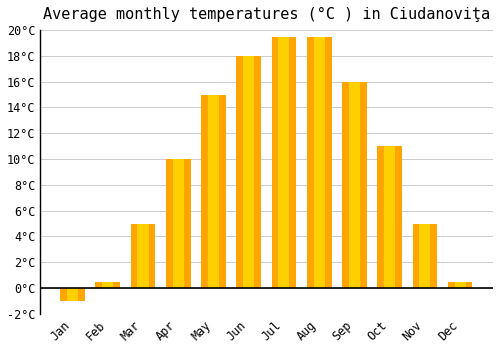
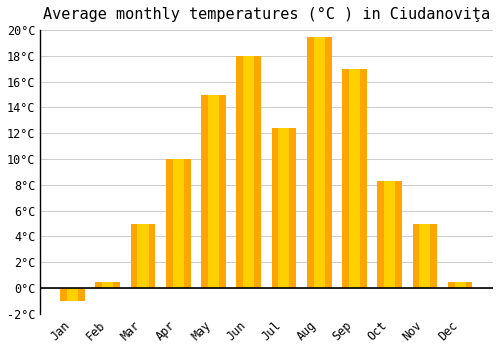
Jul: 19.5°C -> 12.4°C
Sep: 16.0°C -> 17.0°C
Oct: 11.0°C -> 8.3°C
